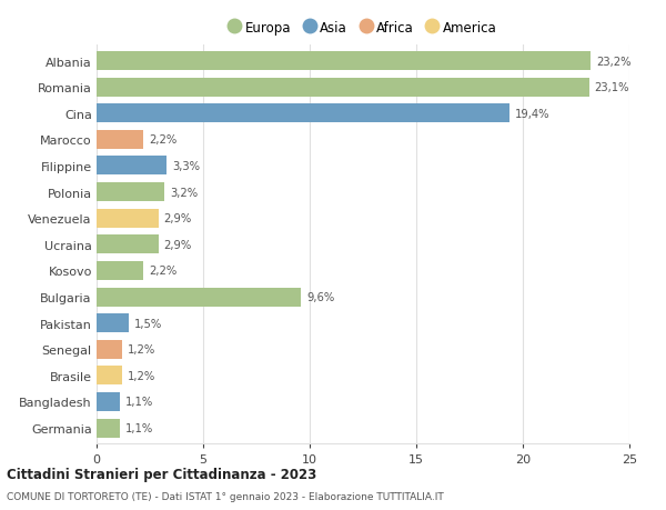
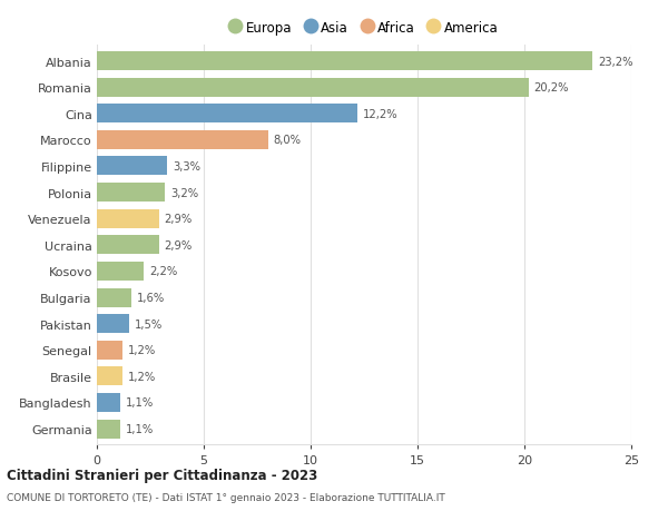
Romania: 23,1% -> 20,2%
Cina: 19,4% -> 12,2%
Marocco: 2,2% -> 8,0%
Bulgaria: 9,6% -> 1,6%
